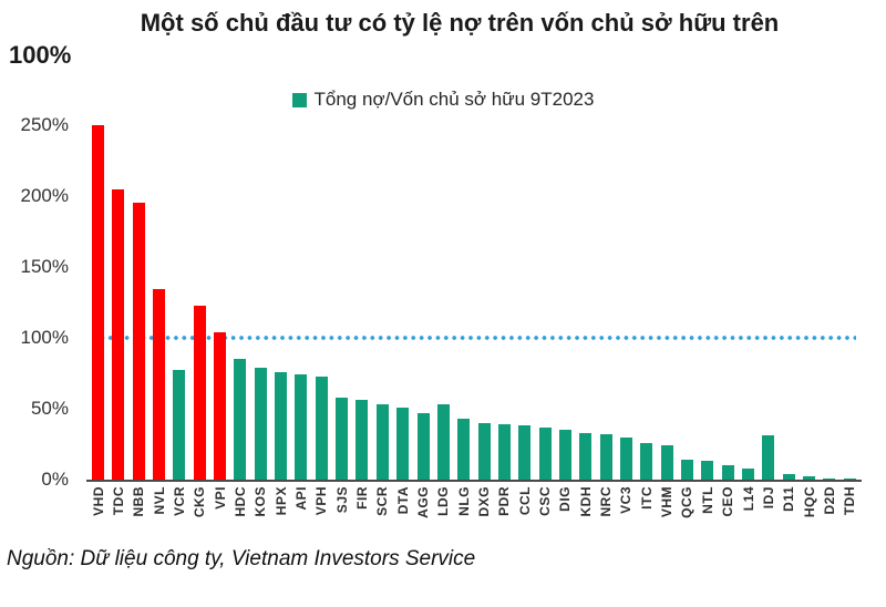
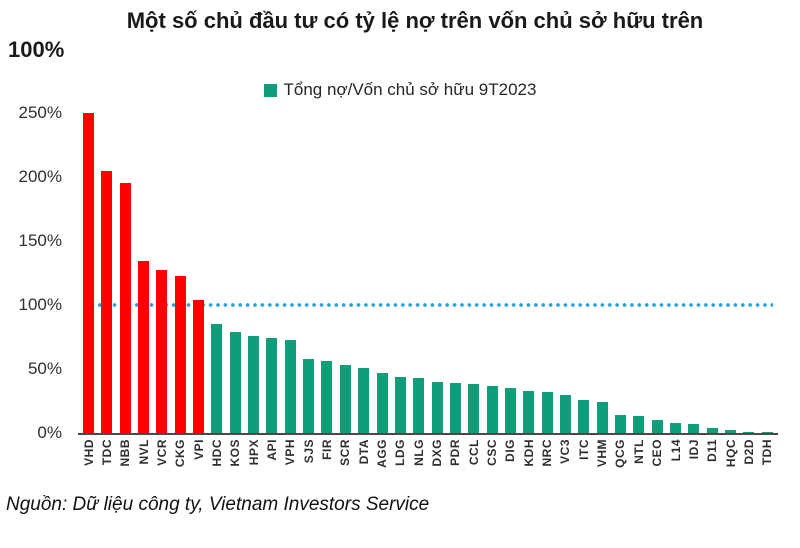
VCR: 77% -> 127%
LDG: 53% -> 44%
IDJ: 31% -> 7%
